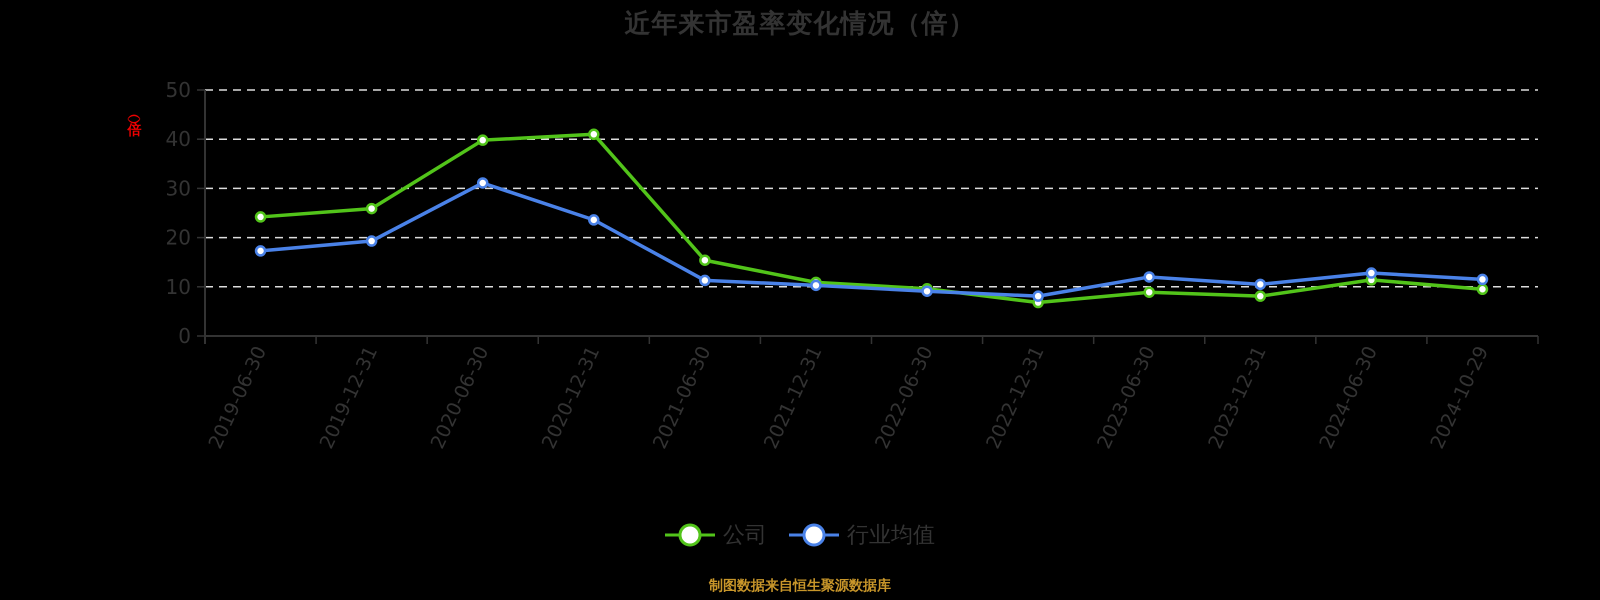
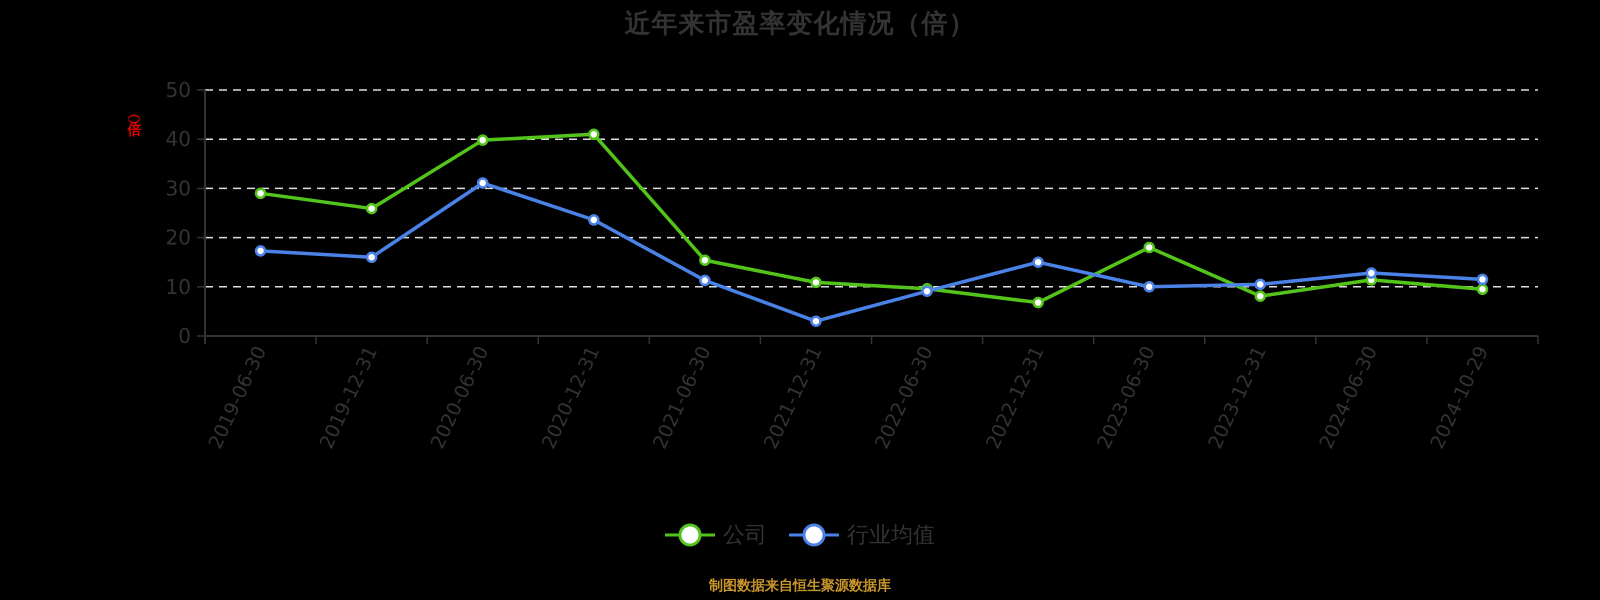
公司/2019-06-30: 24 -> 29
行业均值/2019-12-31: 19 -> 16
行业均值/2021-12-31: 10 -> 3
行业均值/2022-12-31: 8 -> 15
公司/2023-06-30: 9 -> 18
行业均值/2023-06-30: 12 -> 10
